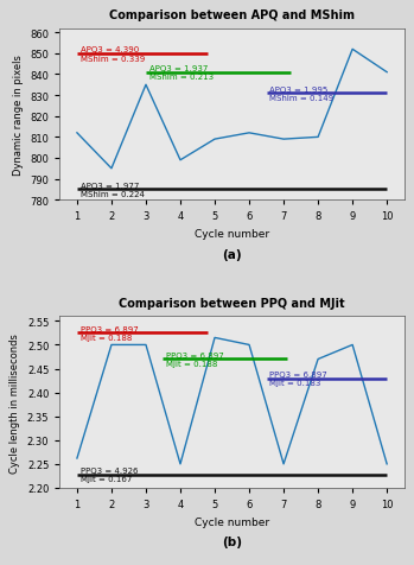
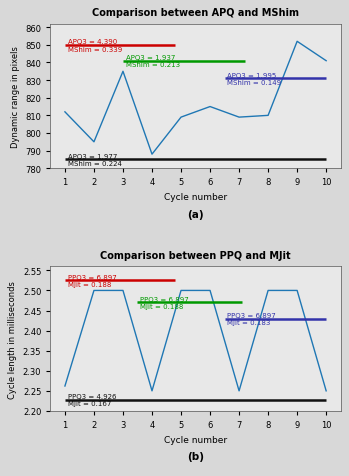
Comparison between APQ and MShim/4: 799 -> 788
Comparison between APQ and MShim/6: 812 -> 815
Comparison between PPQ and MJit/5: 2.515 -> 2.500
Comparison between PPQ and MJit/8: 2.470 -> 2.500
